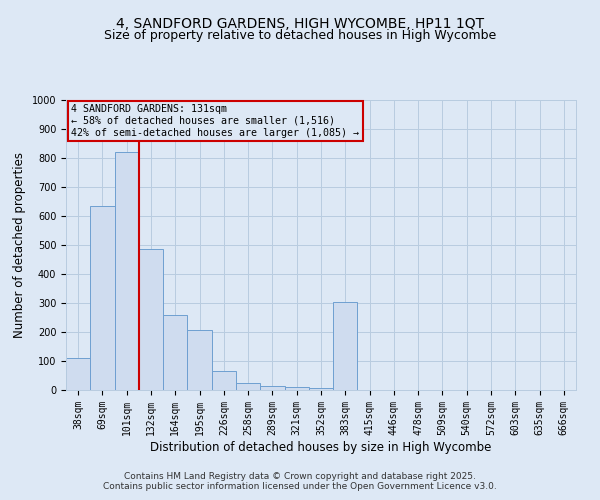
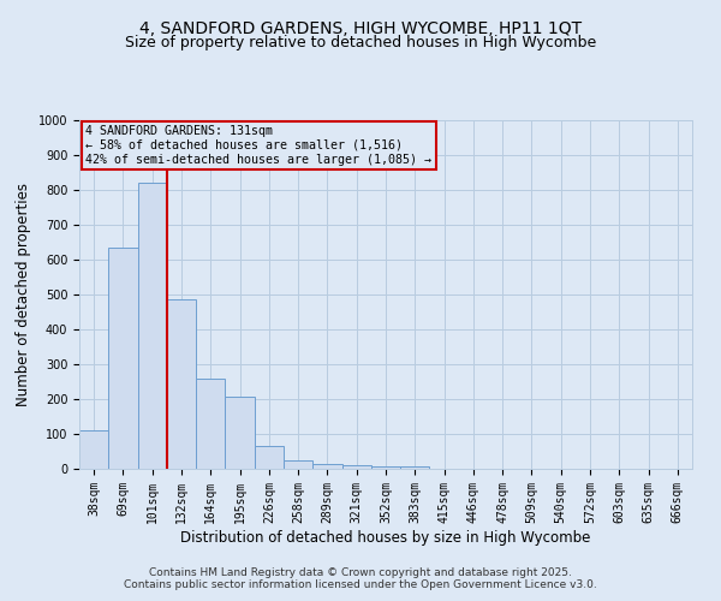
383sqm: 305 -> 8
